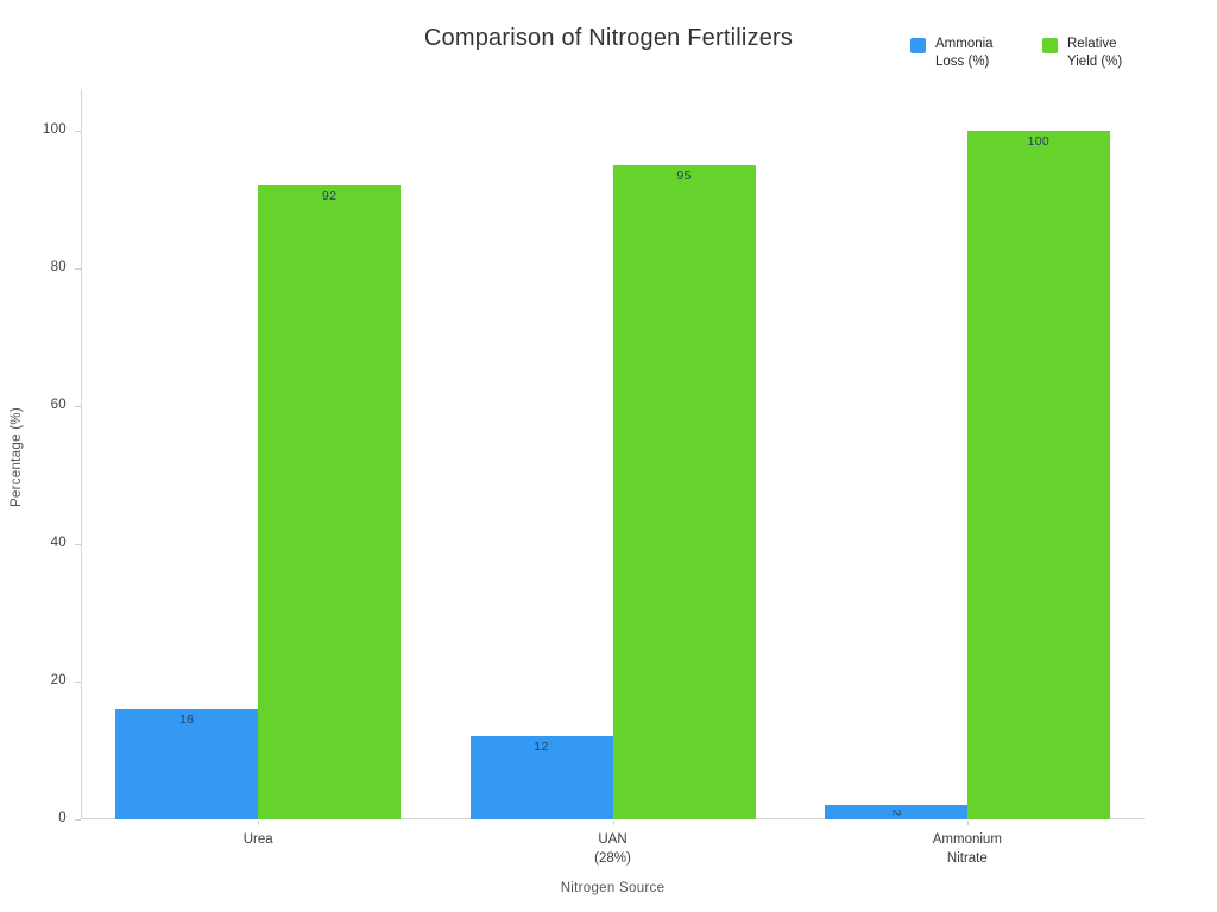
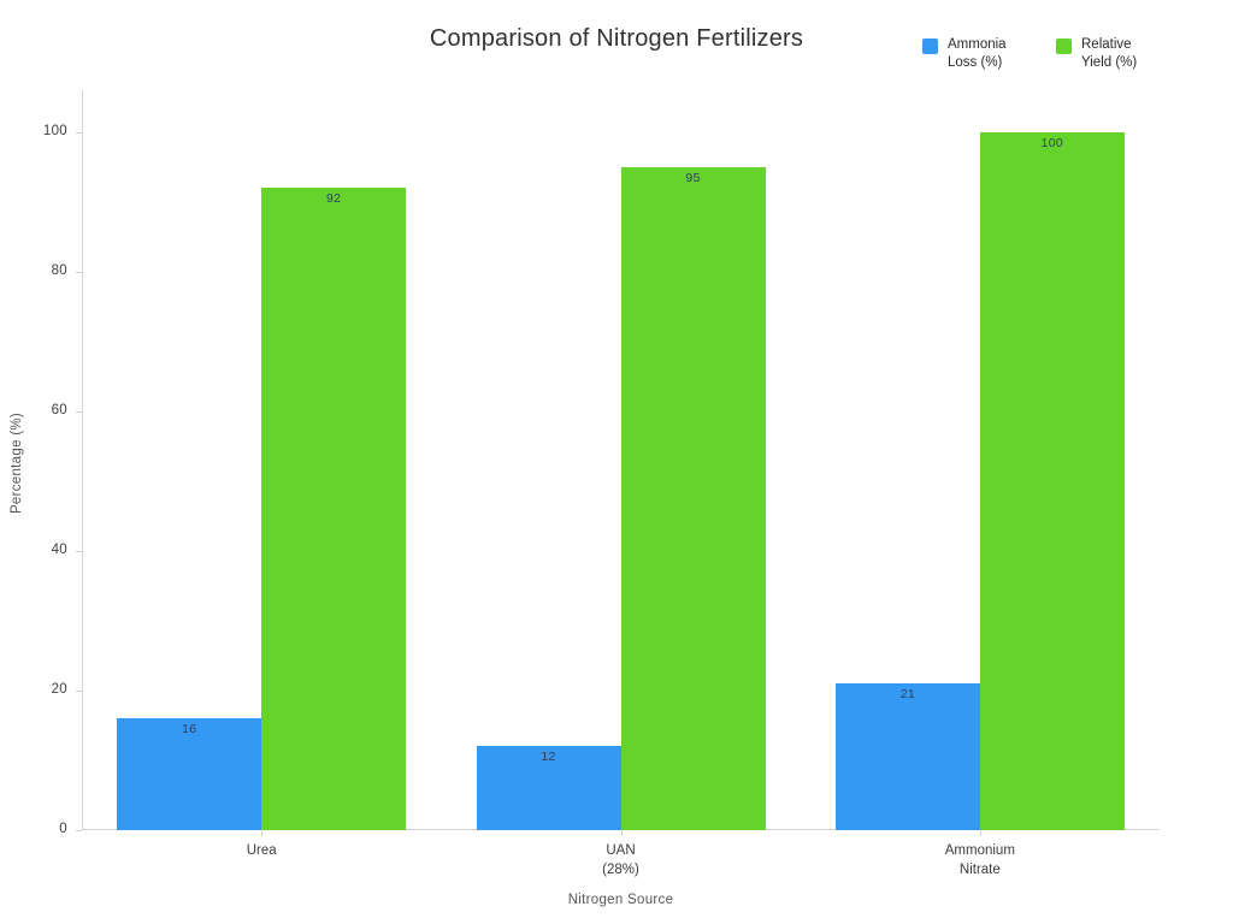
Ammonia Loss (%)/Ammonium Nitrate: 2 -> 21
